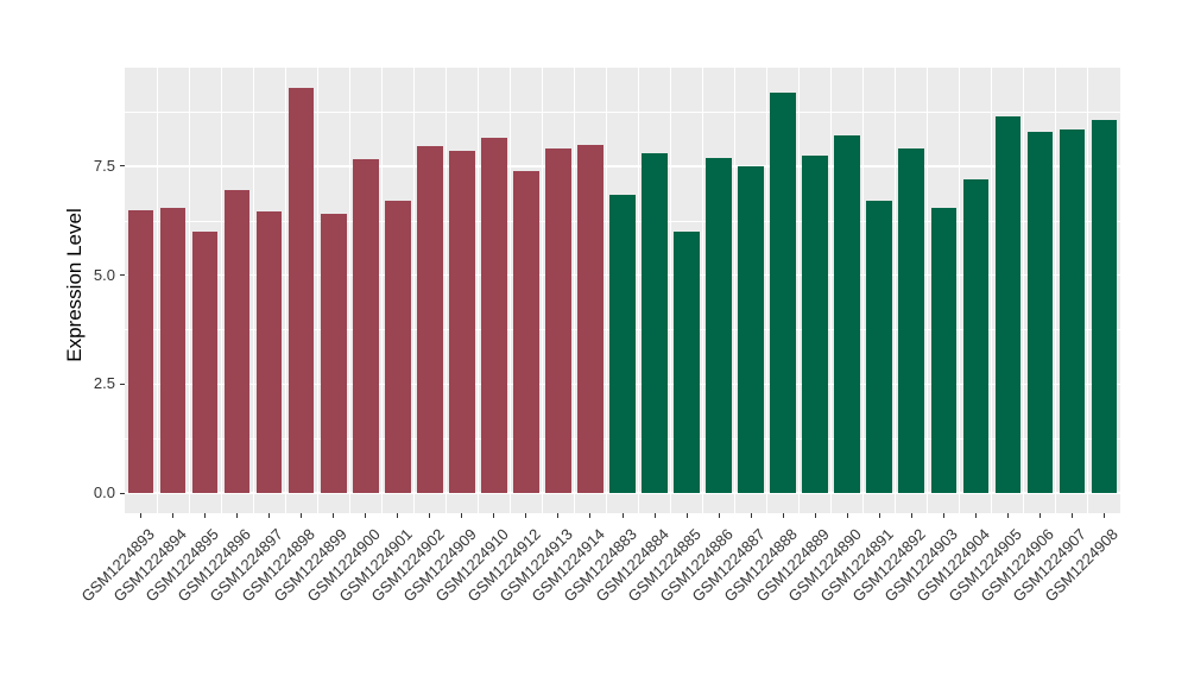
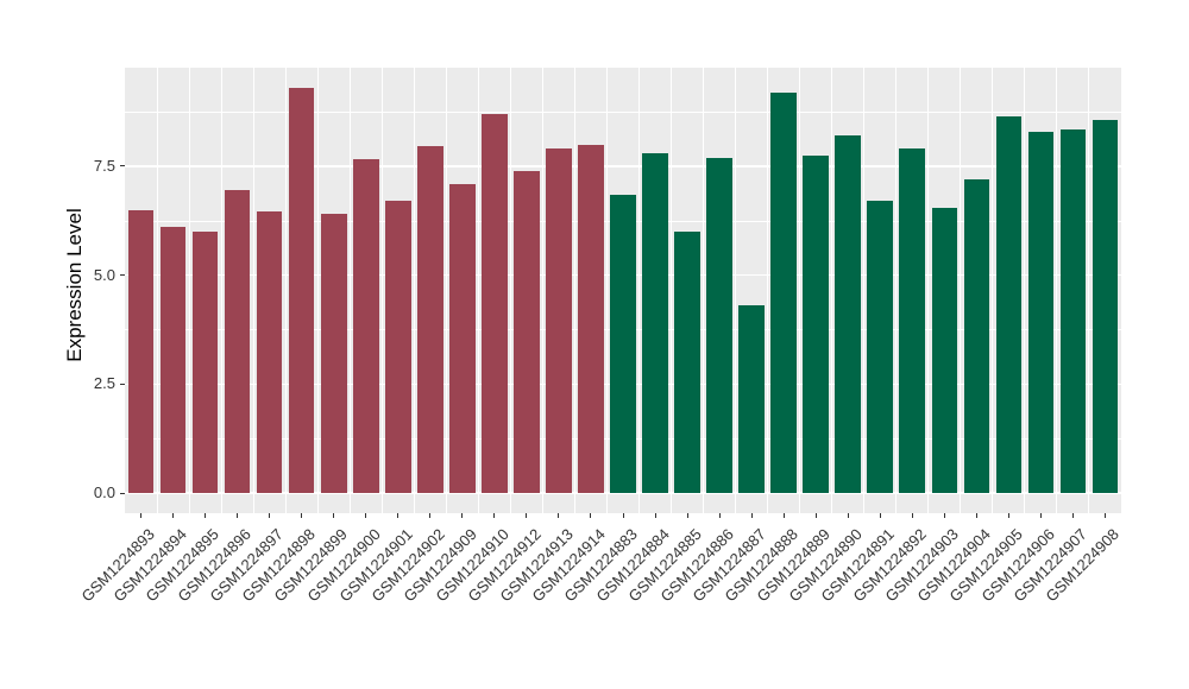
GSM1224894: 6.5 -> 6.1
GSM1224909: 7.8 -> 7.1
GSM1224910: 8.2 -> 8.7
GSM1224887: 7.5 -> 4.3
